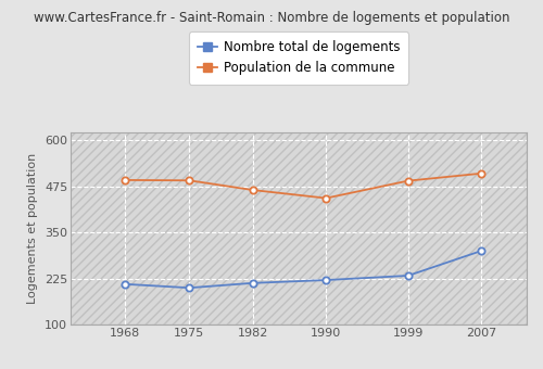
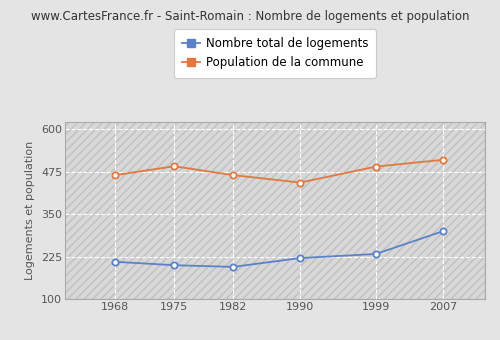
Population de la commune/1968: 492 -> 465
Nombre total de logements/1982: 213 -> 195
